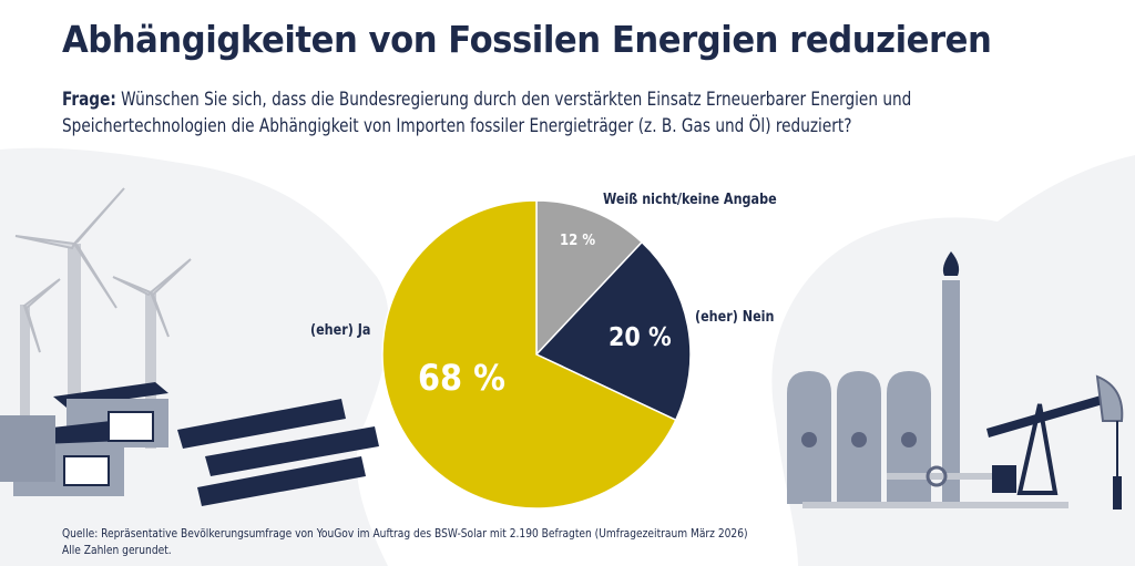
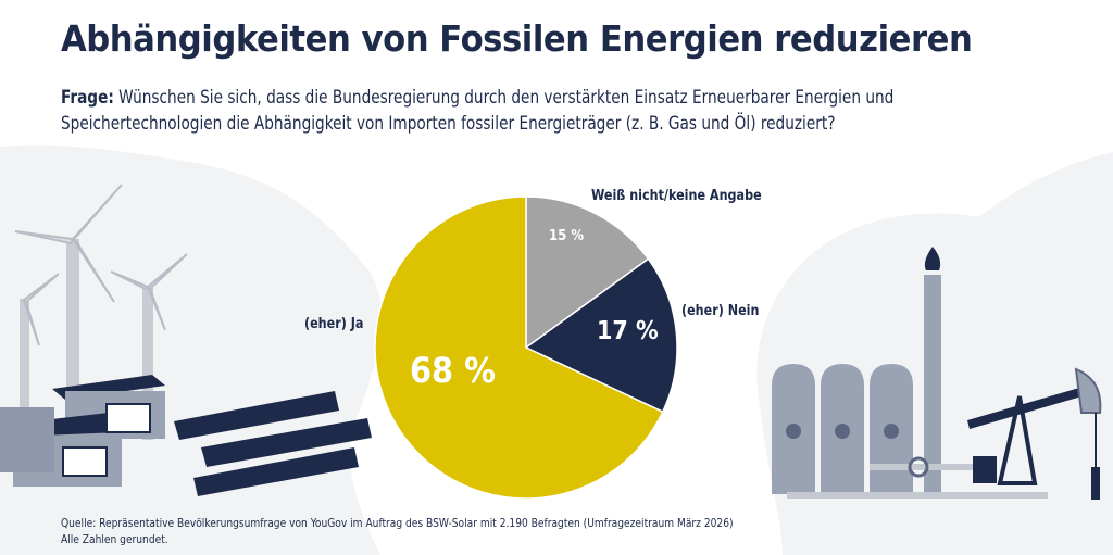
Weiß nicht/keine Angabe: 12 -> 15
(eher) Nein: 20 -> 17
